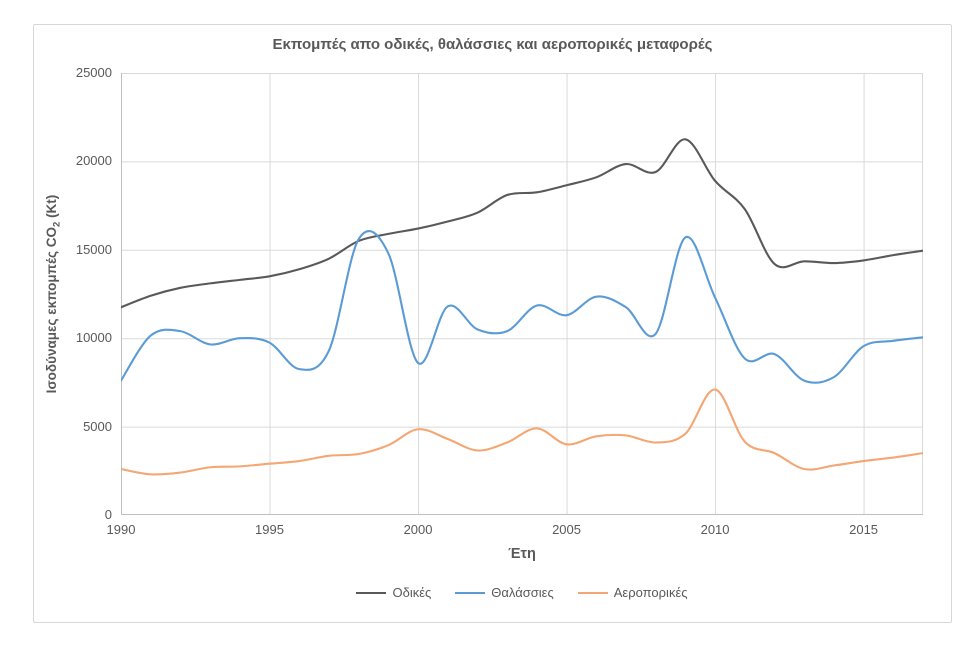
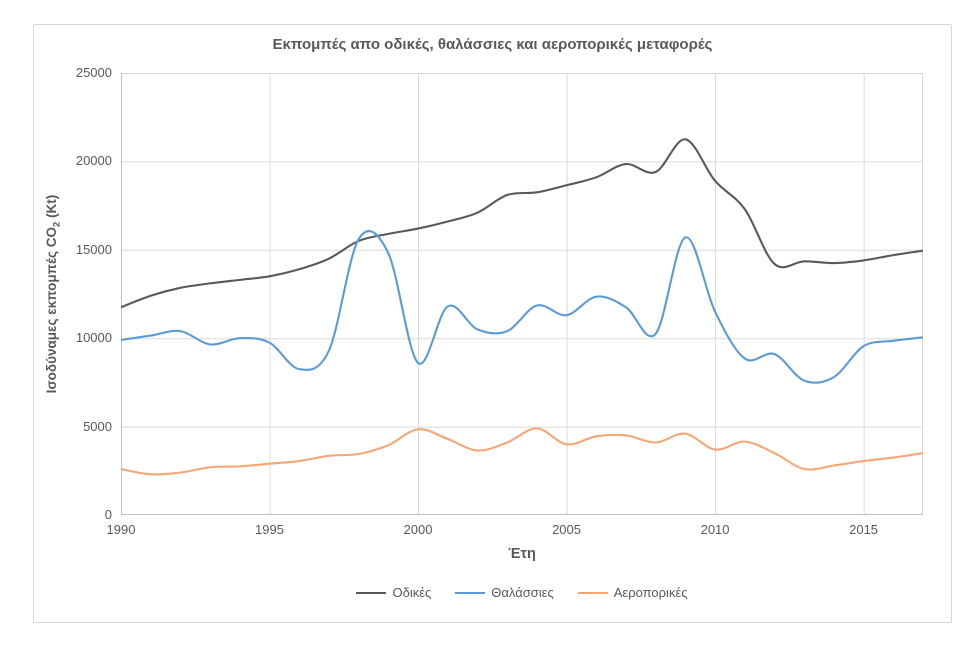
Θαλάσσιες/1990: 7600 -> 9900
Θαλάσσιες/2010: 12300 -> 11500
Αεροπορικές/2010: 7100 -> 3700
